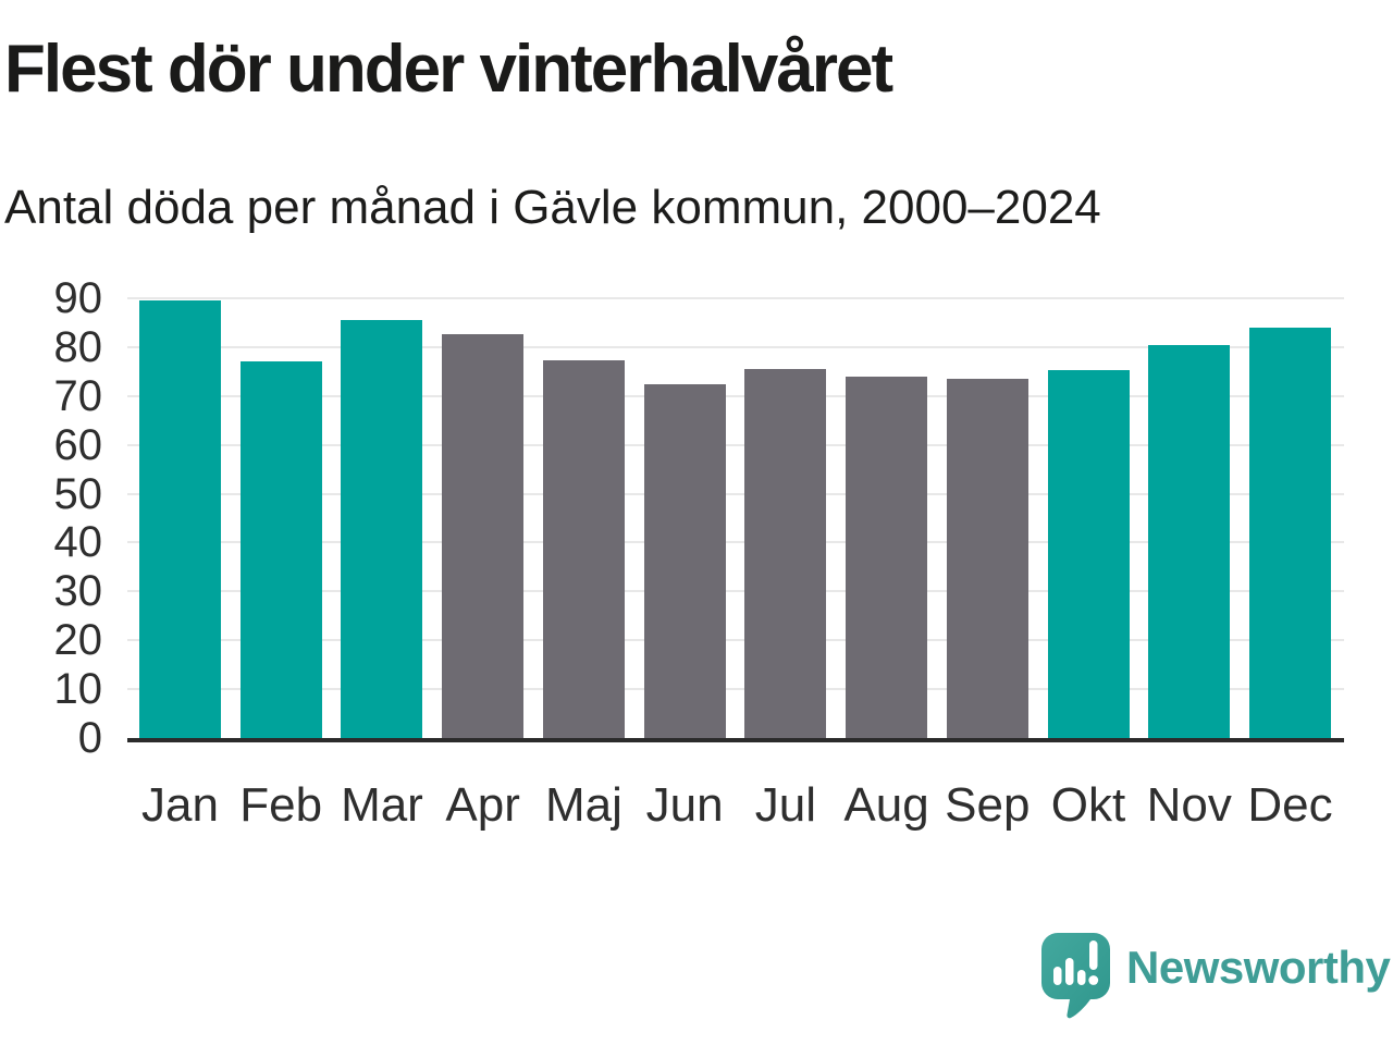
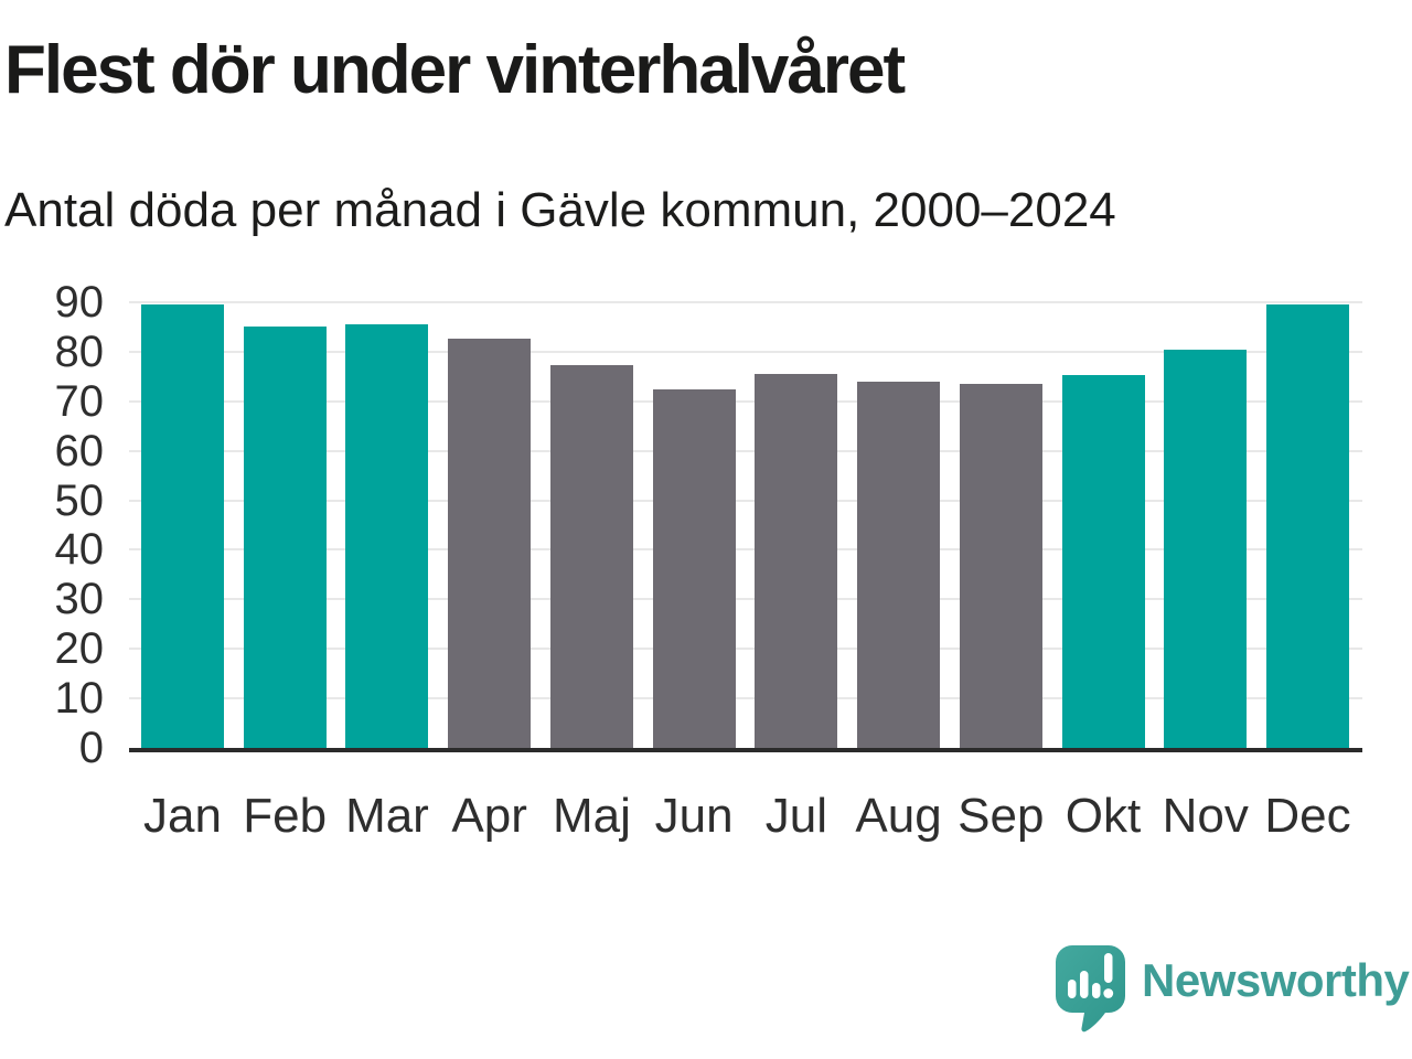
Feb: 77 -> 85
Dec: 84 -> 90
